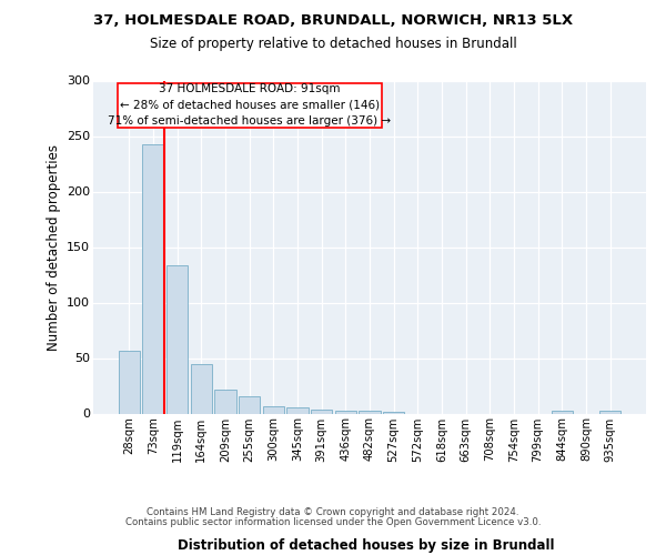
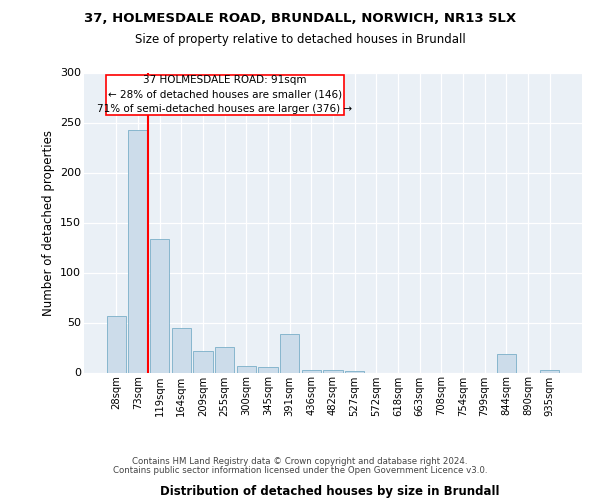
255sqm: 16 -> 26
391sqm: 4 -> 39
844sqm: 3 -> 19
